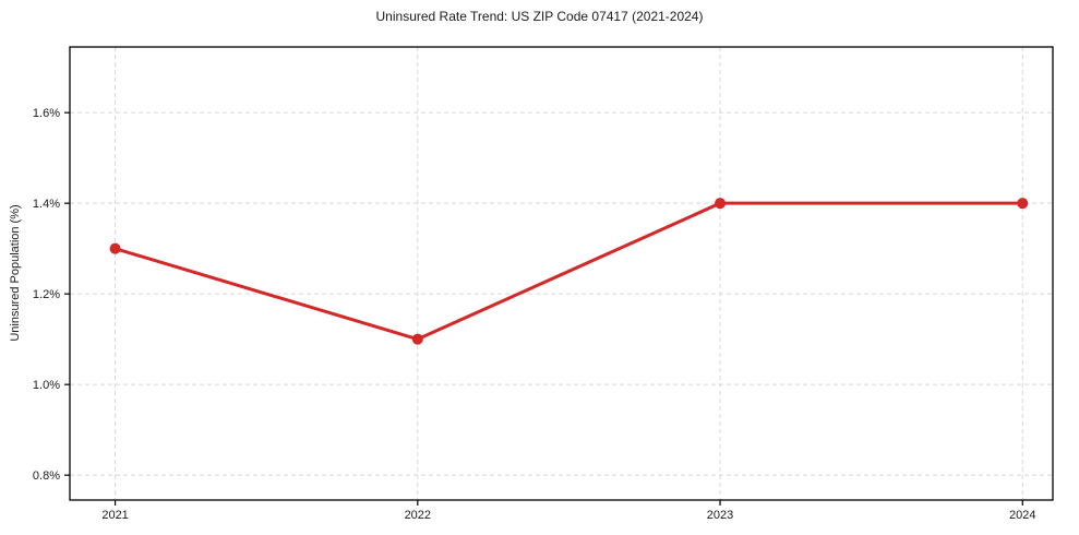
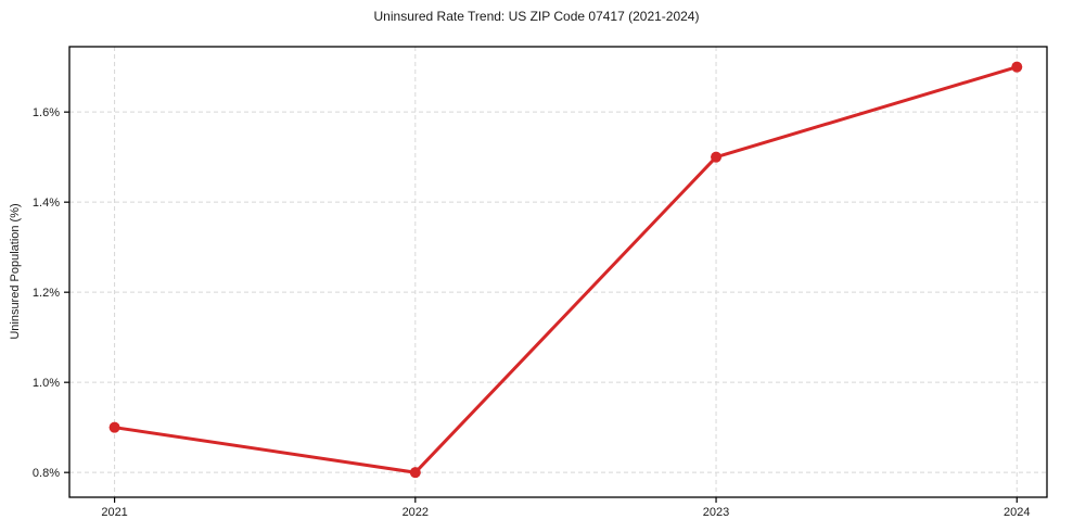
2021: 1.3% -> 0.9%
2022: 1.1% -> 0.8%
2023: 1.4% -> 1.5%
2024: 1.4% -> 1.7%
